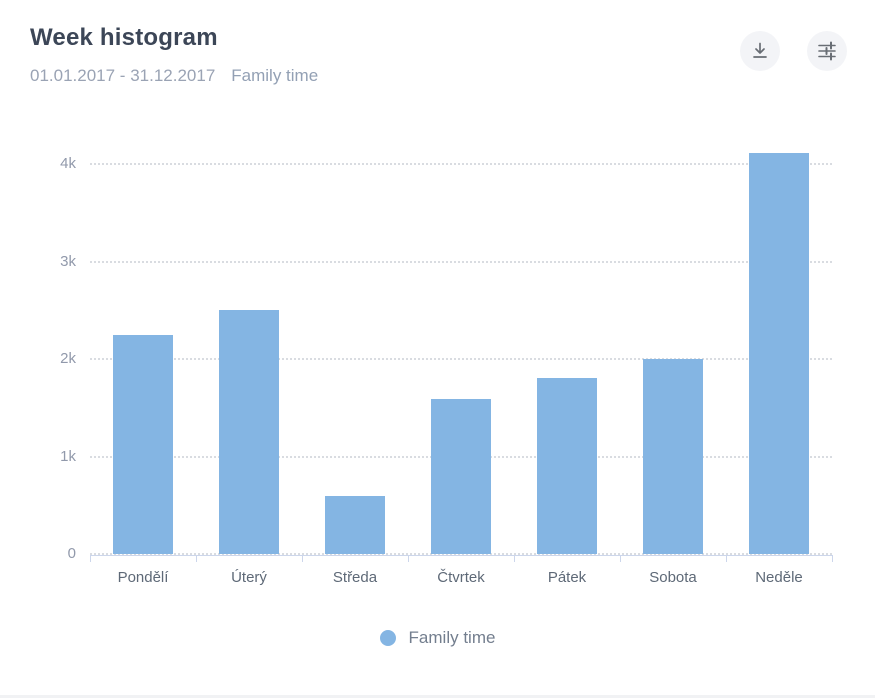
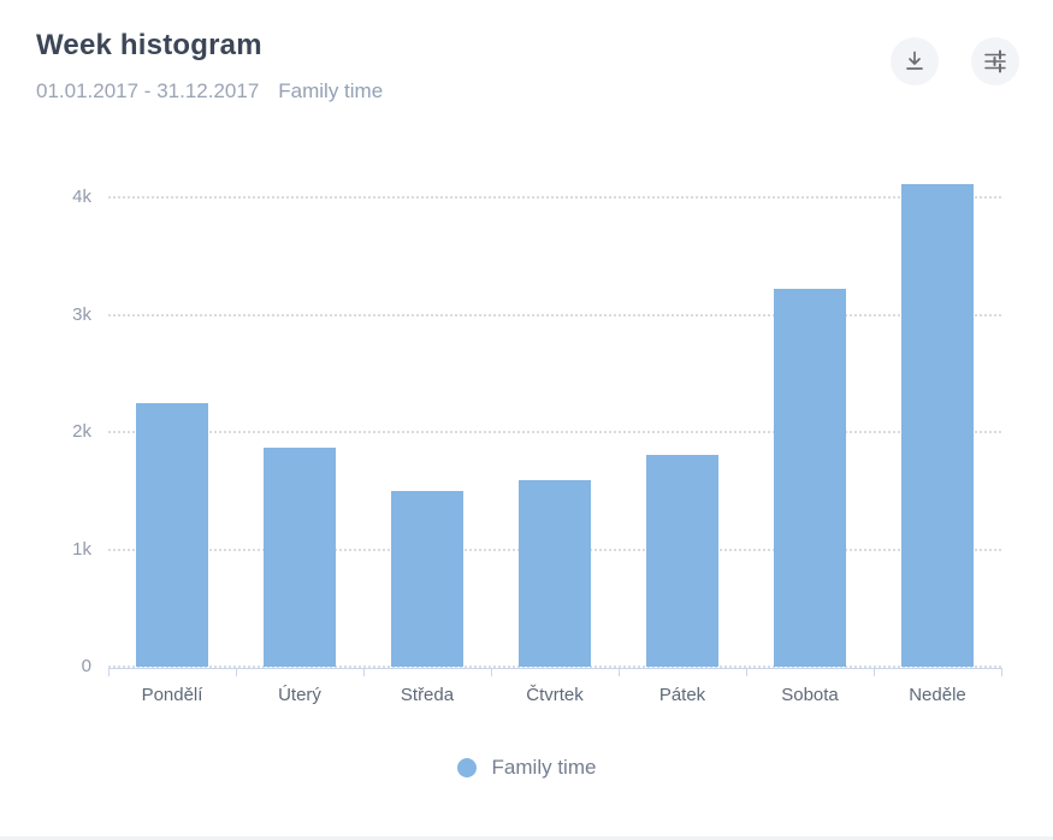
Úterý: 2.5k -> 1.9k
Středa: 0.6k -> 1.5k
Sobota: 2.0k -> 3.2k
